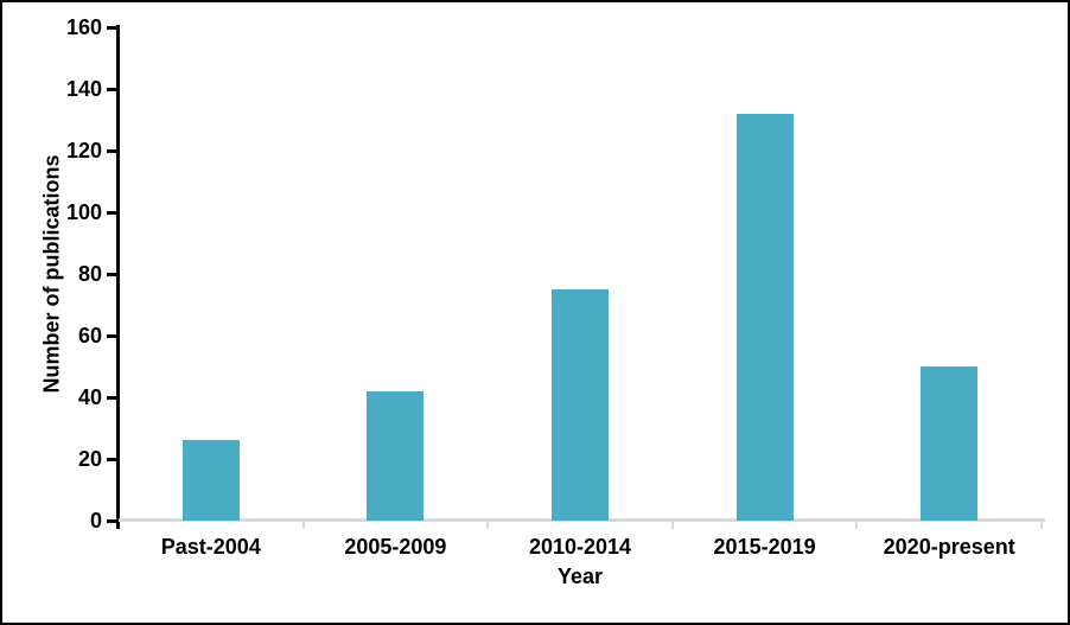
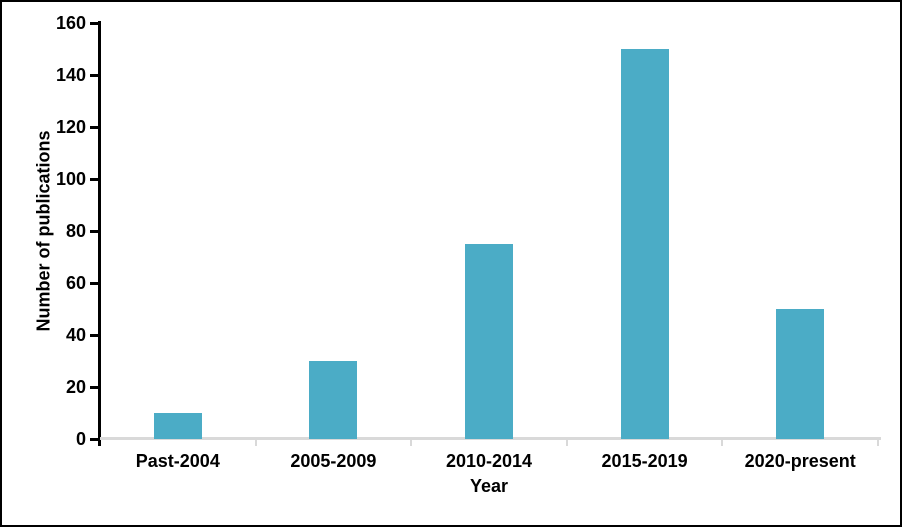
Past-2004: 26 -> 10
2005-2009: 42 -> 30
2015-2019: 132 -> 150
